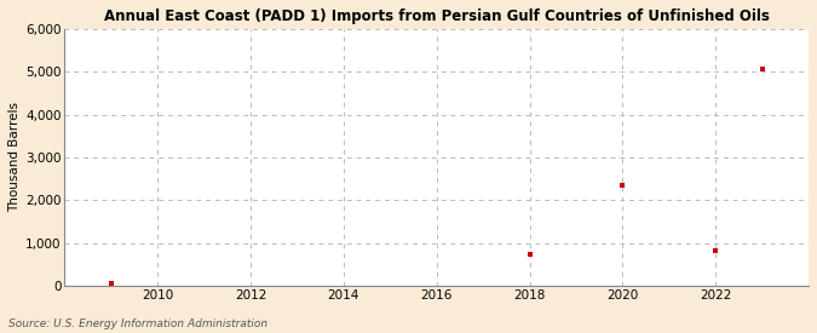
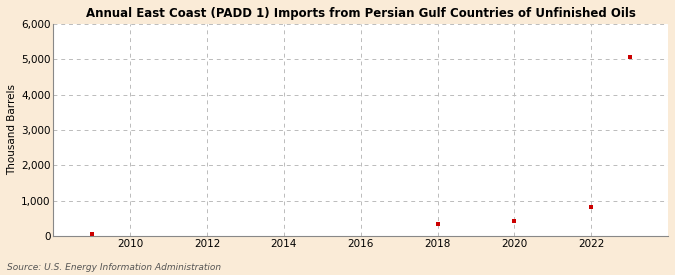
2018: 750 -> 330
2020: 2,350 -> 420
